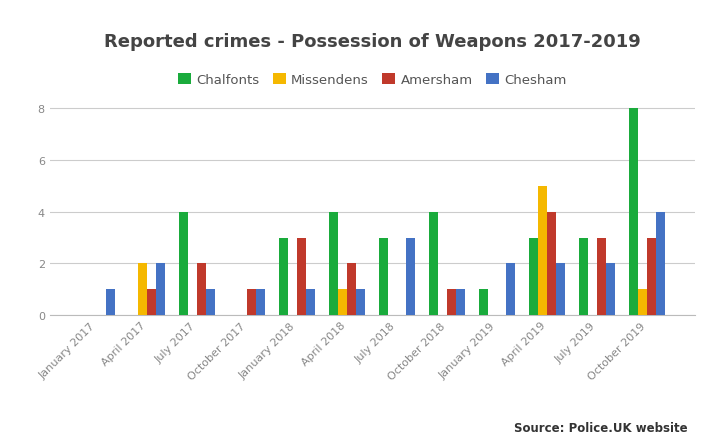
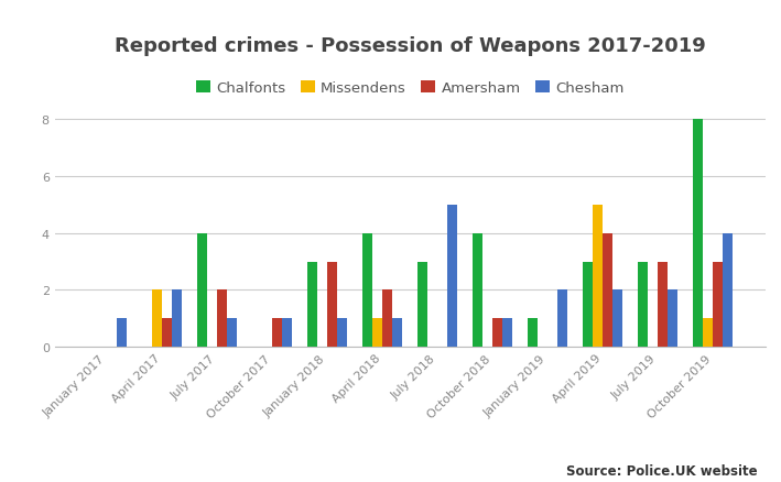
Chesham/July 2018: 3 -> 5
